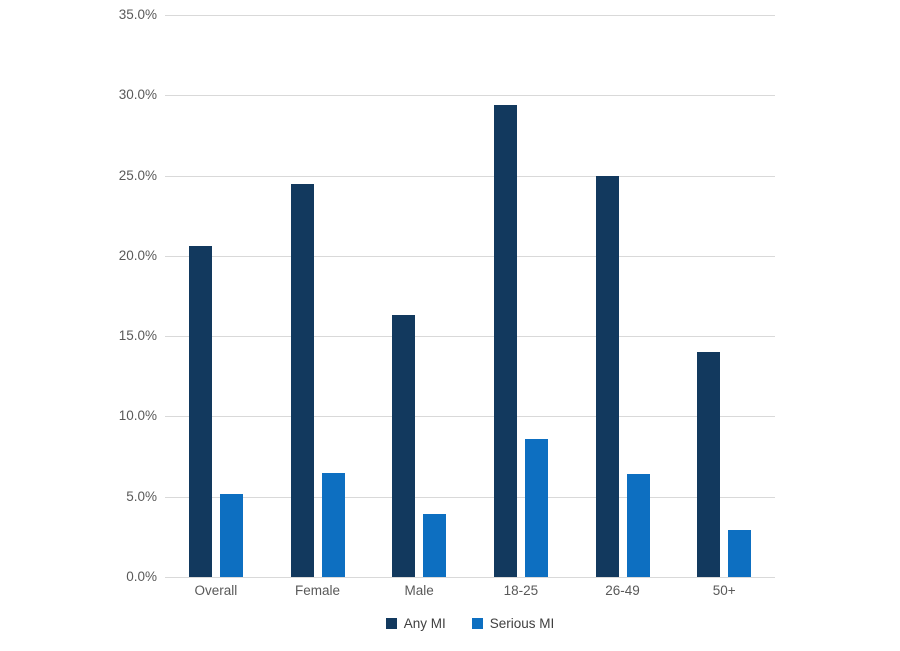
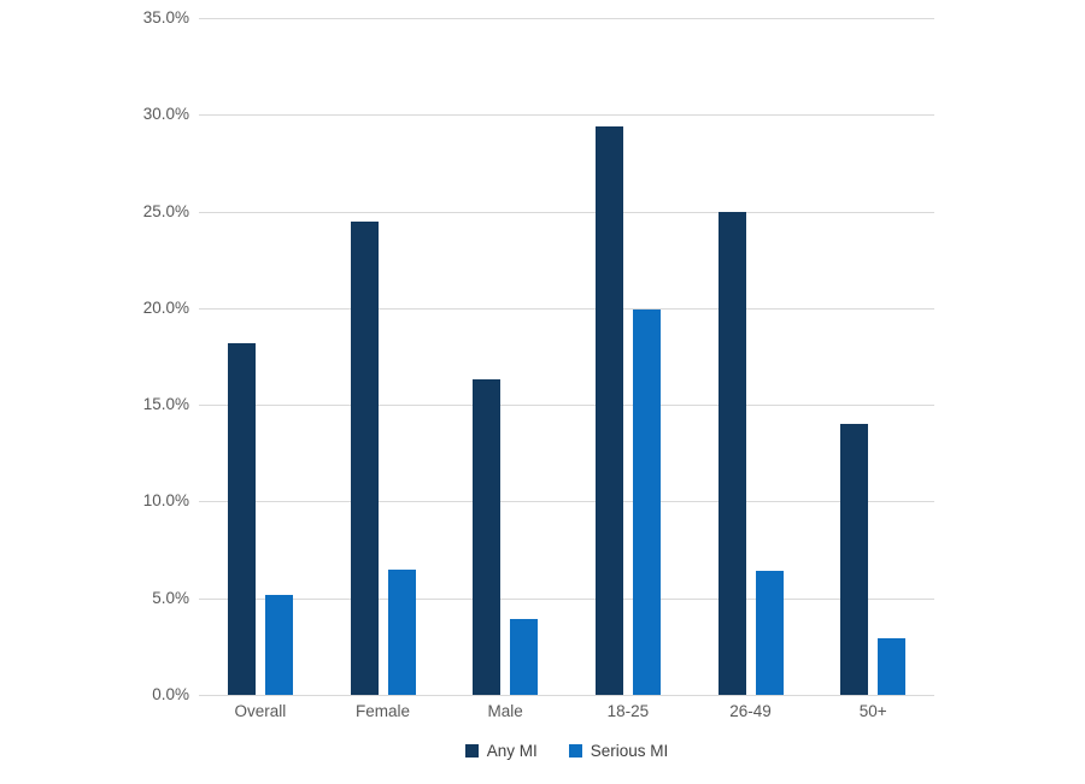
Any MI/Overall: 20.6% -> 18.2%
Serious MI/18-25: 8.6% -> 19.9%
